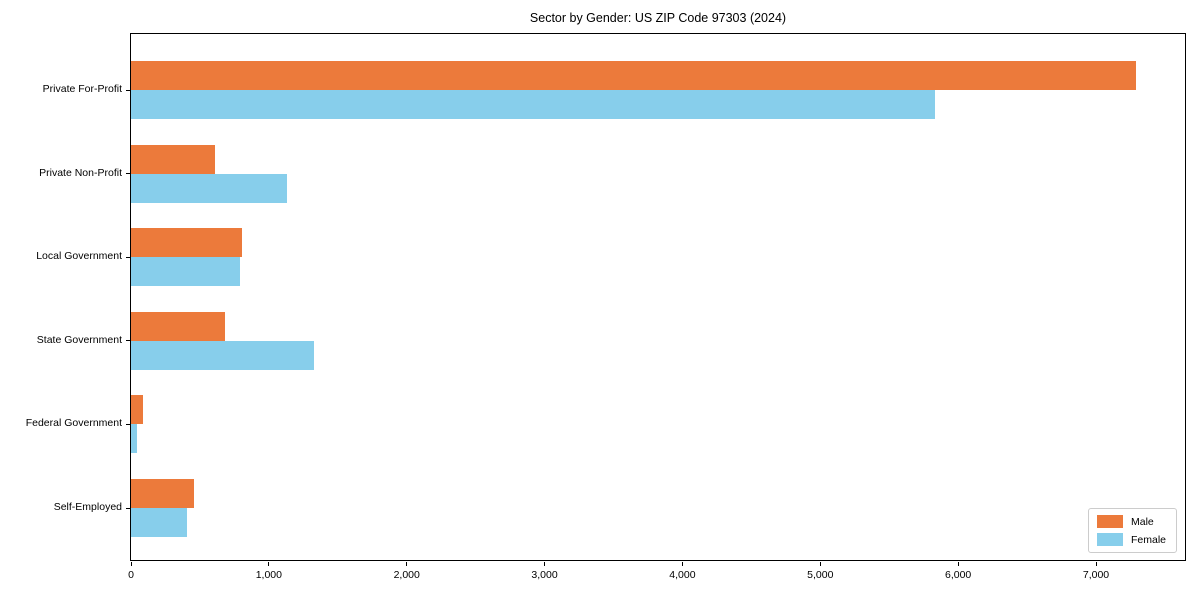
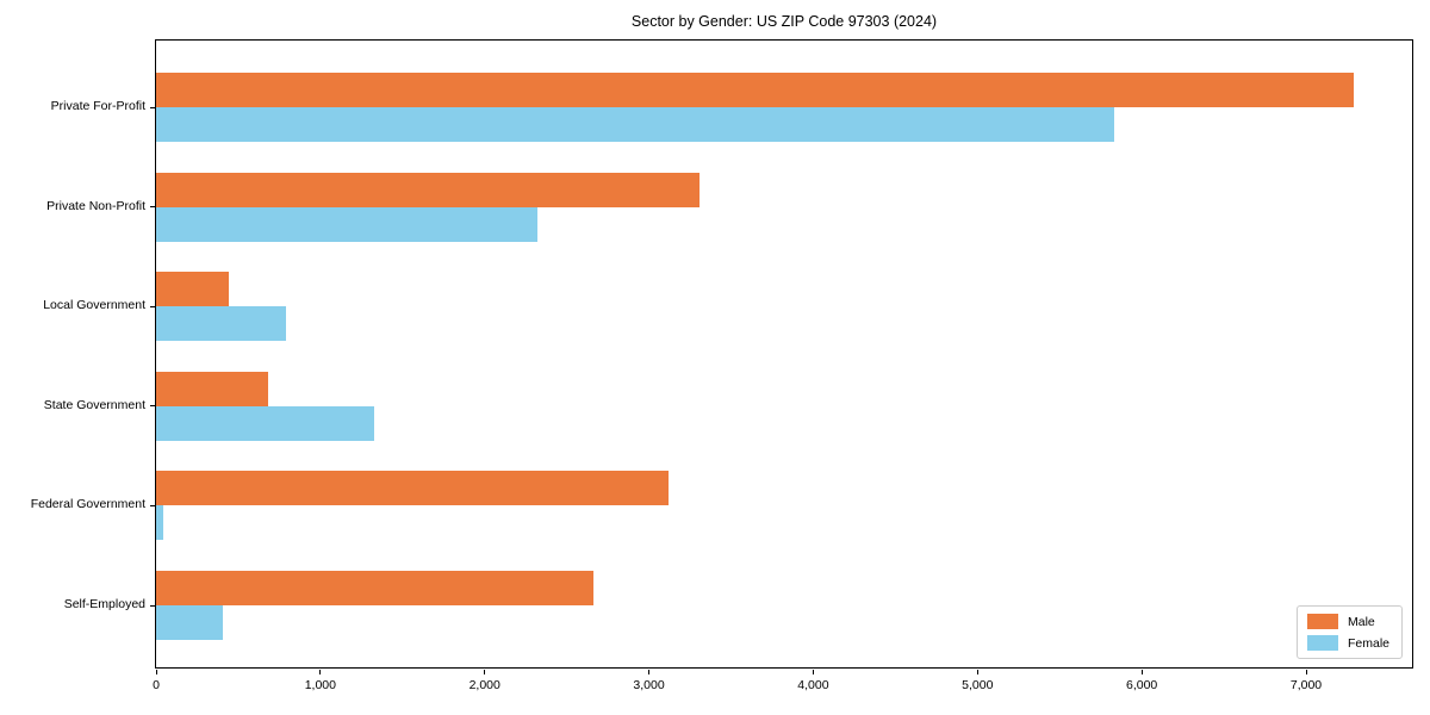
Male/Private Non-Profit: 610 -> 3310
Female/Private Non-Profit: 1130 -> 2320
Male/Local Government: 800 -> 440
Male/Federal Government: 90 -> 3120
Male/Self-Employed: 460 -> 2660
